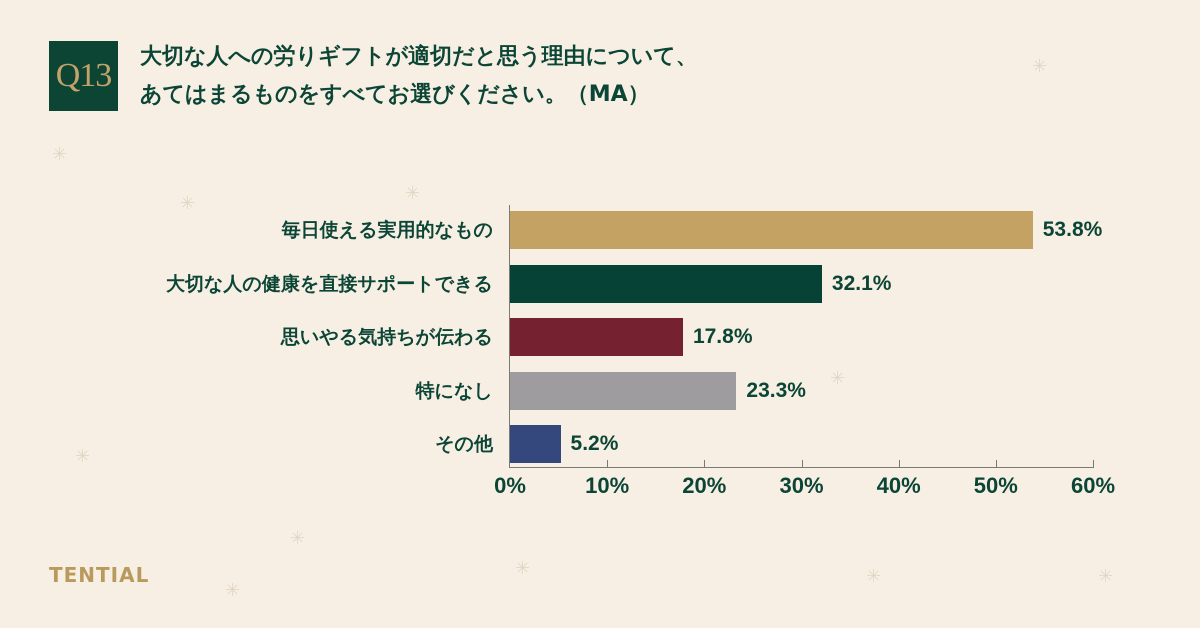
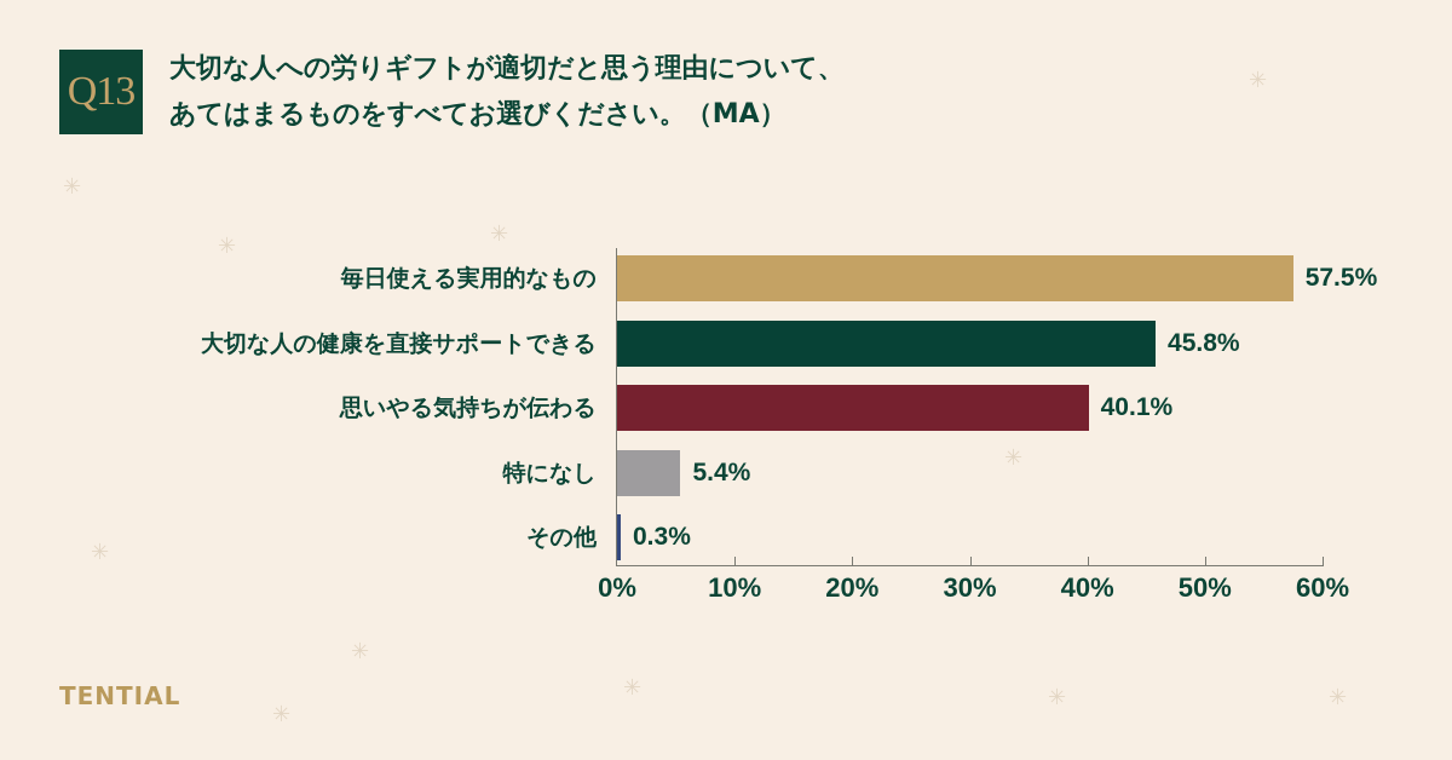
毎日使える実用的なもの: 53.8% -> 57.5%
大切な人の健康を直接サポートできる: 32.1% -> 45.8%
思いやる気持ちが伝わる: 17.8% -> 40.1%
特になし: 23.3% -> 5.4%
その他: 5.2% -> 0.3%
